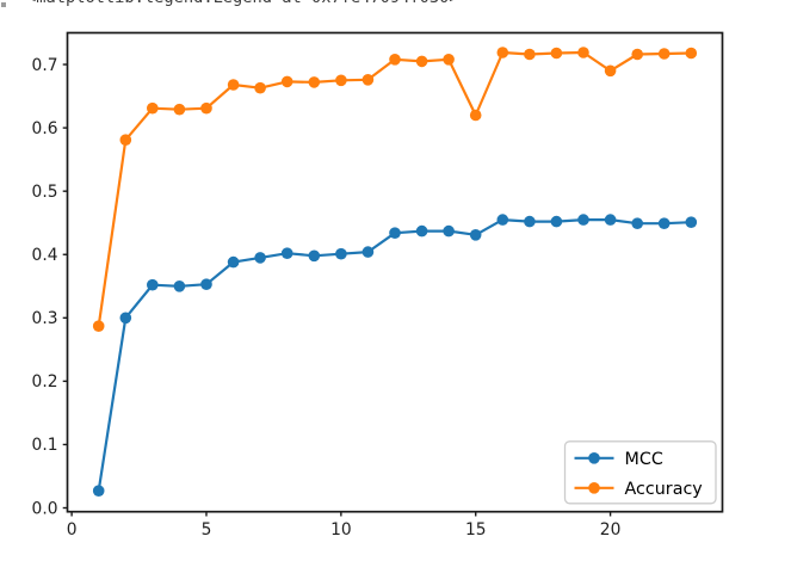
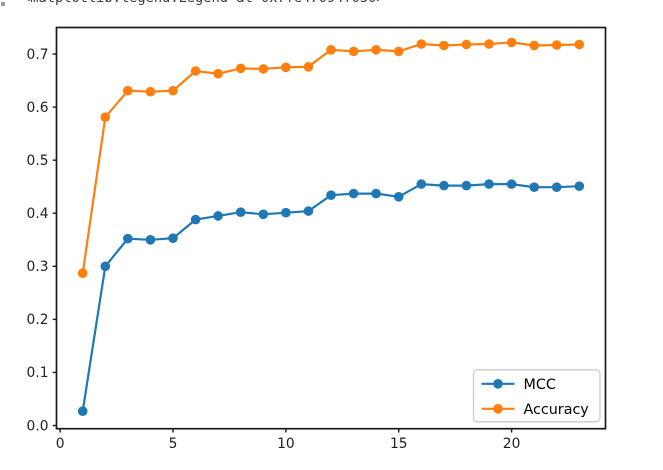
Accuracy/15: 0.62 -> 0.70
Accuracy/20: 0.69 -> 0.72
